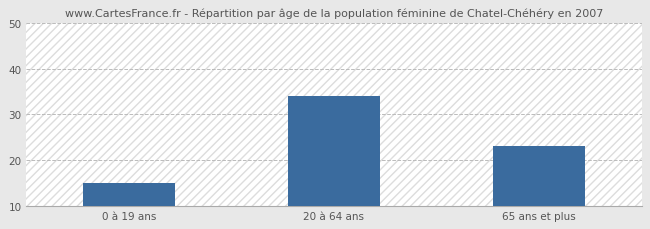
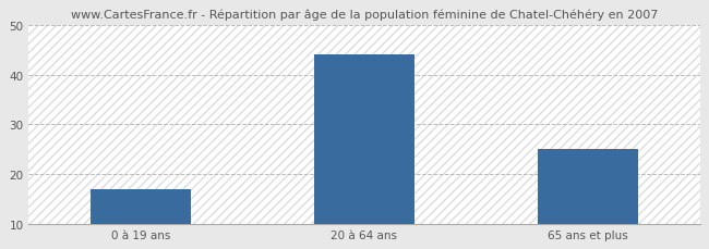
0 à 19 ans: 15 -> 17
20 à 64 ans: 34 -> 44
65 ans et plus: 23 -> 25
